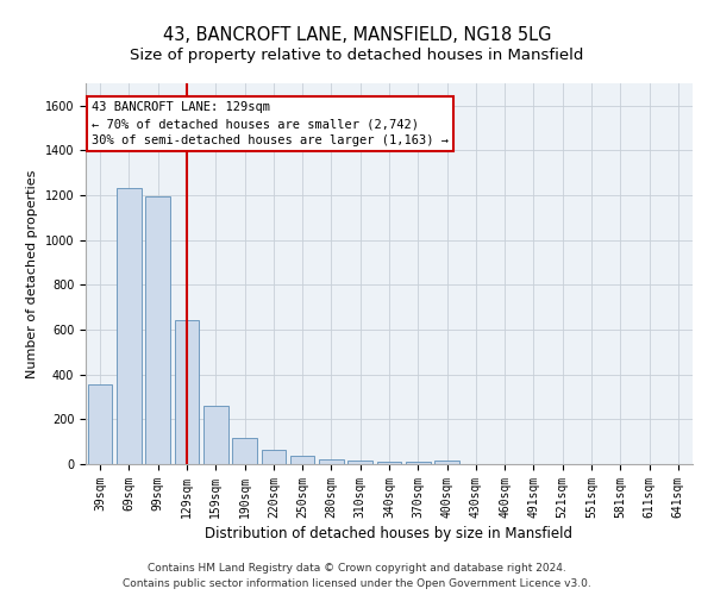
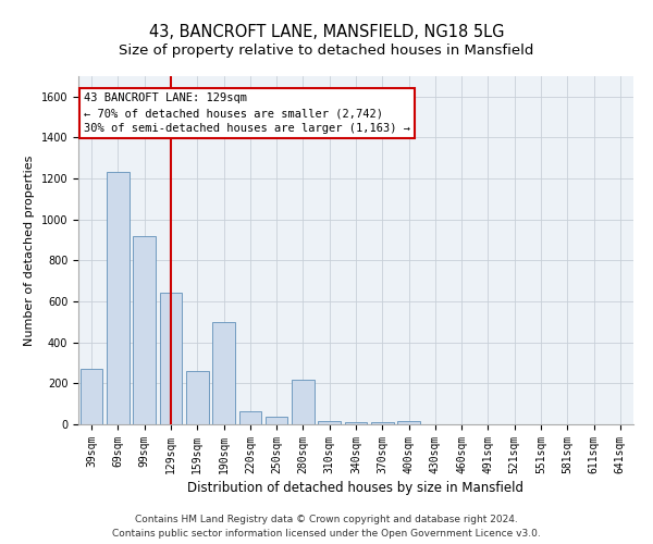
39sqm: 360 -> 270
99sqm: 1200 -> 920
190sqm: 120 -> 500
280sqm: 20 -> 220
